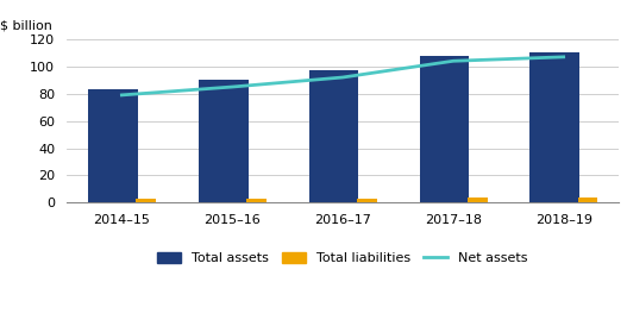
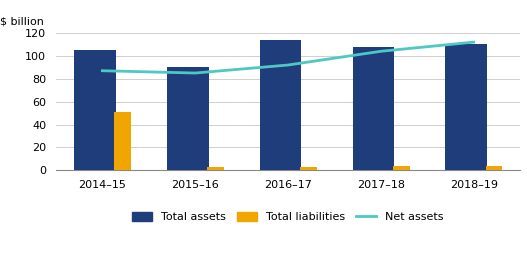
Total assets/2014–15: 83 -> 105
Net assets/2014–15: 79 -> 87
Total liabilities/2014–15: 3 -> 51
Total assets/2016–17: 97 -> 114
Net assets/2018–19: 107 -> 112
